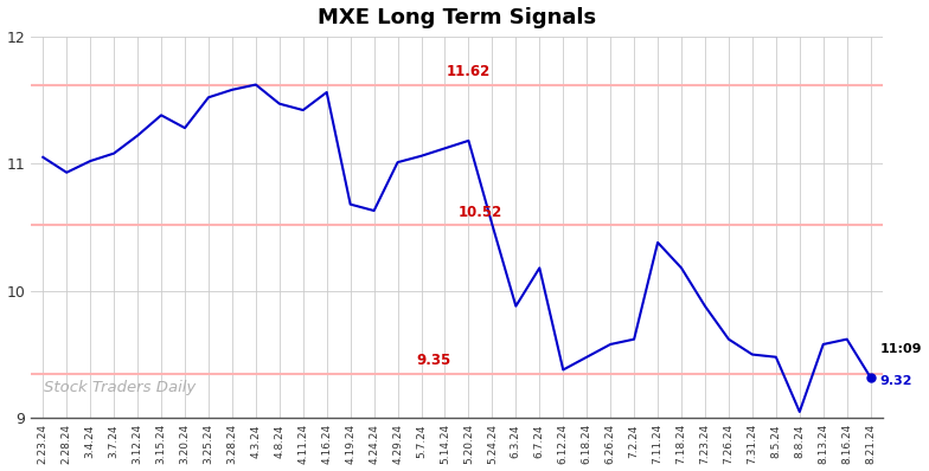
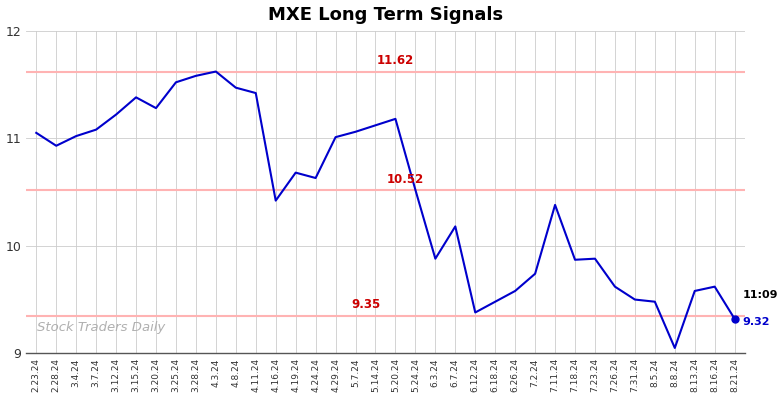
4.16.24: 11.56 -> 10.42
7.2.24: 9.62 -> 9.74
7.18.24: 10.18 -> 9.87
